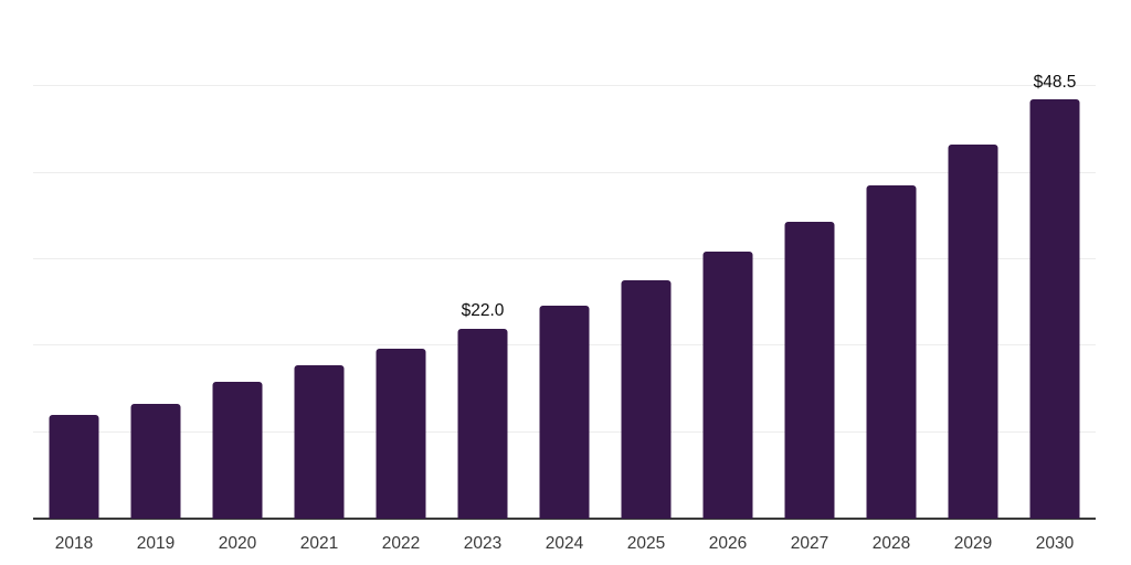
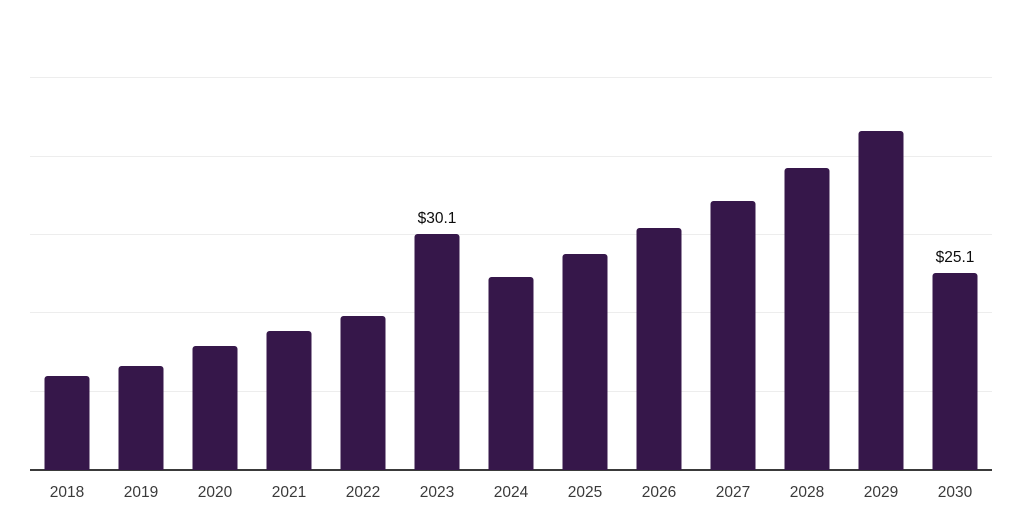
2023: $22.0 -> $30.1
2030: $48.5 -> $25.1
